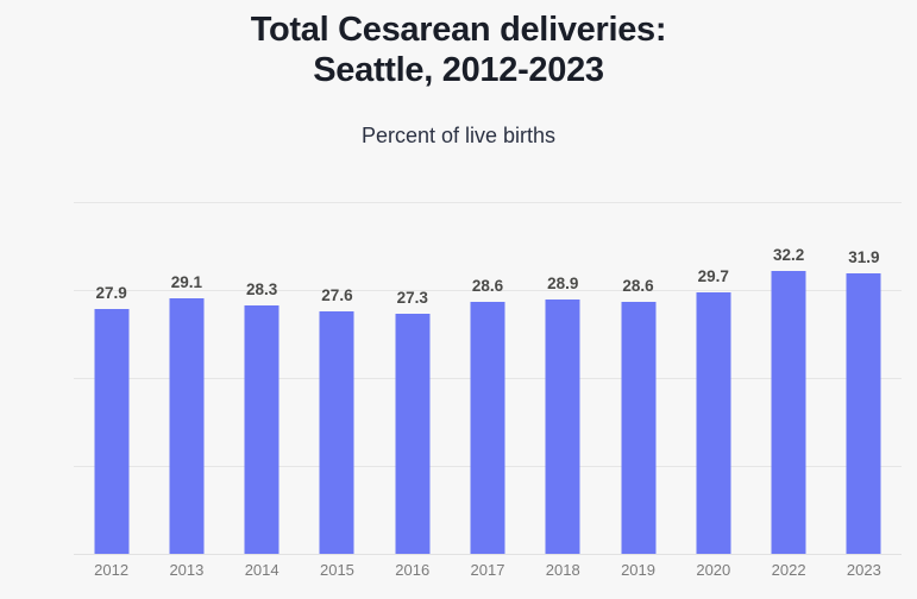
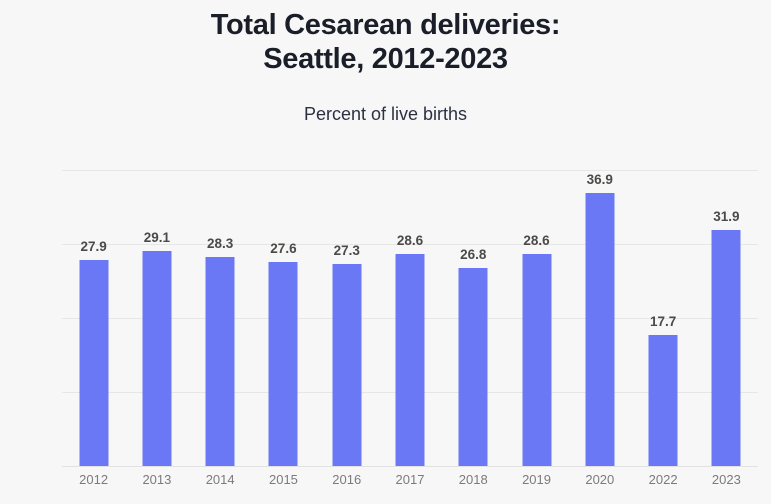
2018: 28.9 -> 26.8
2020: 29.7 -> 36.9
2022: 32.2 -> 17.7
